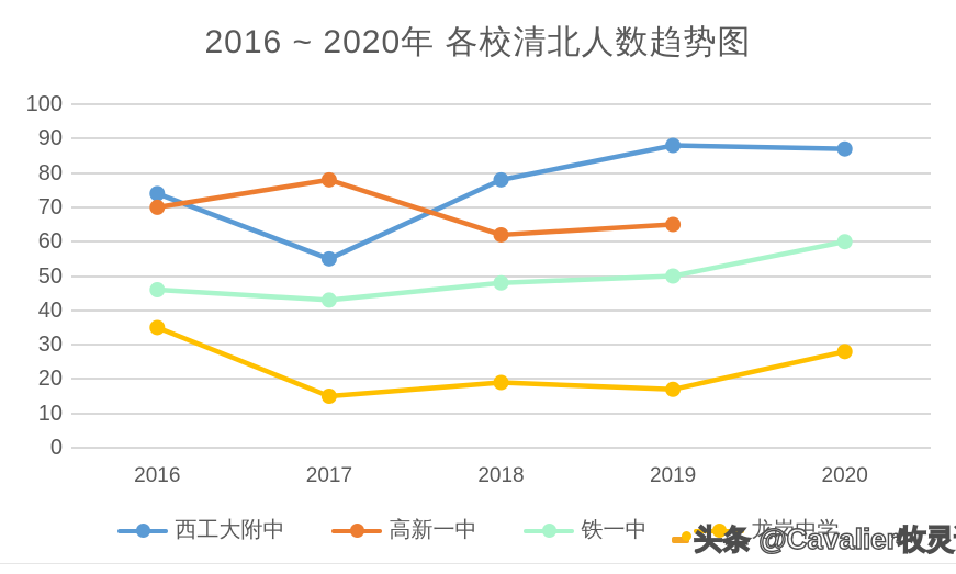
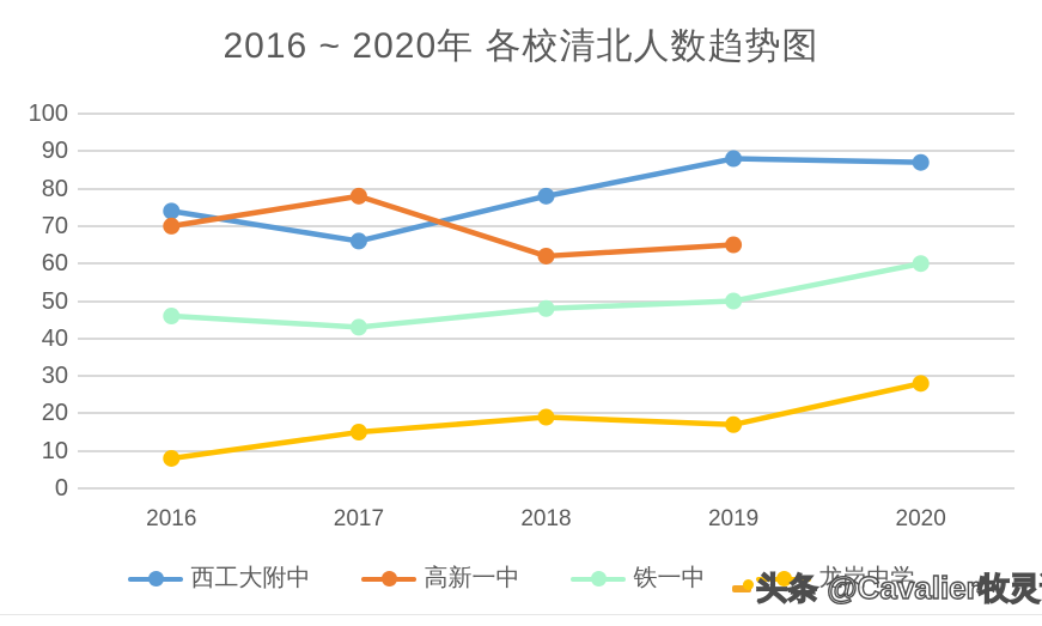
龙岗中学/2016: 35 -> 8
西工大附中/2017: 55 -> 66
